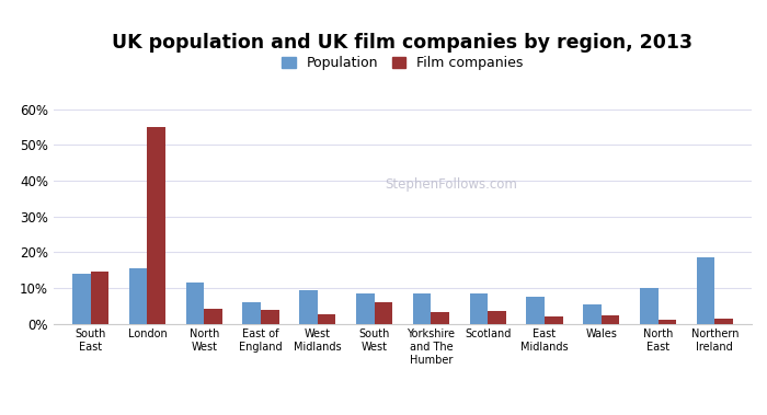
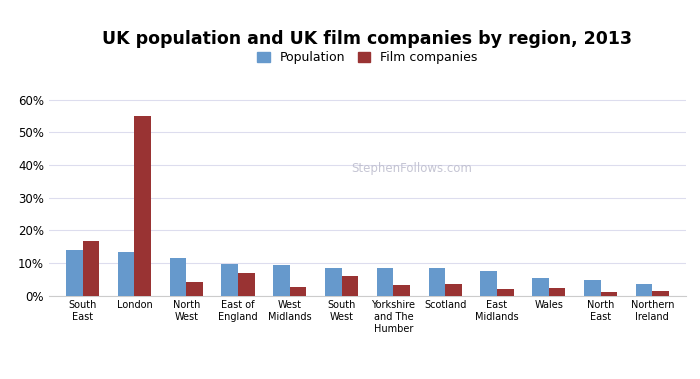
Film companies/South East: 14.5% -> 16.7%
Population/London: 15.5% -> 13.3%
Population/East of England: 6.0% -> 9.7%
Film companies/East of England: 4.0% -> 6.8%
Population/North East: 10.0% -> 4.7%
Population/Northern Ireland: 18.5% -> 3.5%
